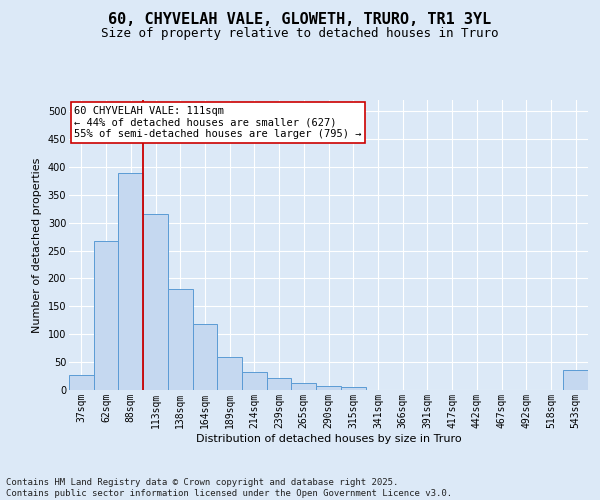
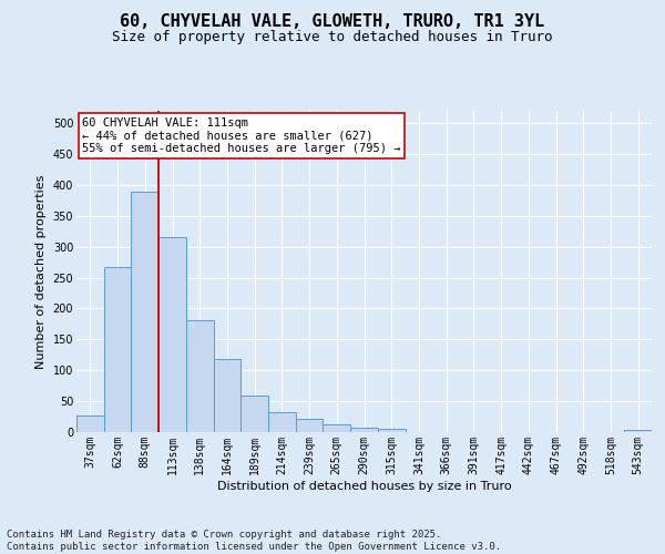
543sqm: 36 -> 4
